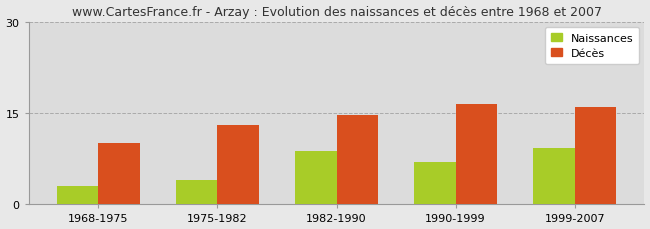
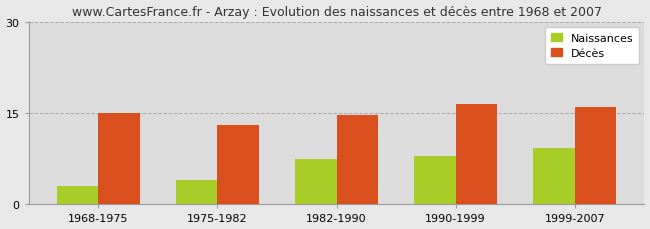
Décès/1968-1975: 10.0 -> 15.0
Naissances/1982-1990: 8.8 -> 7.4
Naissances/1990-1999: 7.0 -> 8.0
